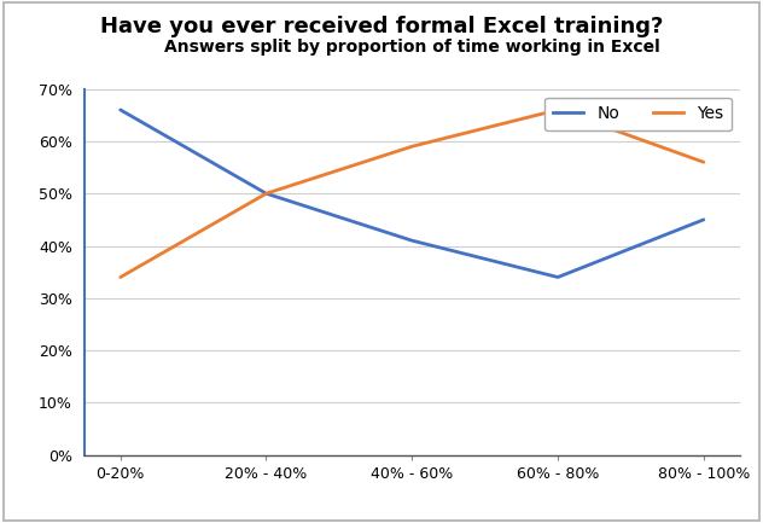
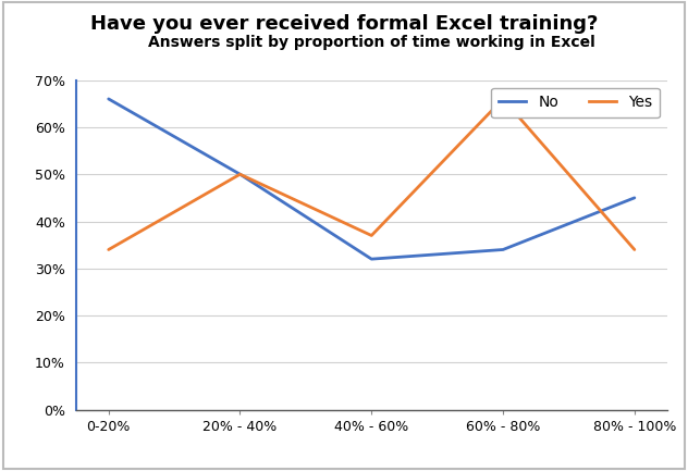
No/40% - 60%: 41% -> 32%
Yes/40% - 60%: 59% -> 37%
Yes/80% - 100%: 56% -> 34%
